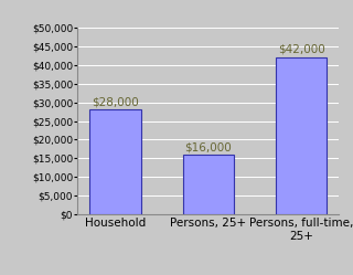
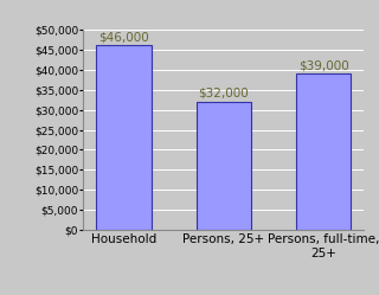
Household: $28,000 -> $46,000
Persons, 25+: $16,000 -> $32,000
Persons, full-time, 25+: $42,000 -> $39,000
